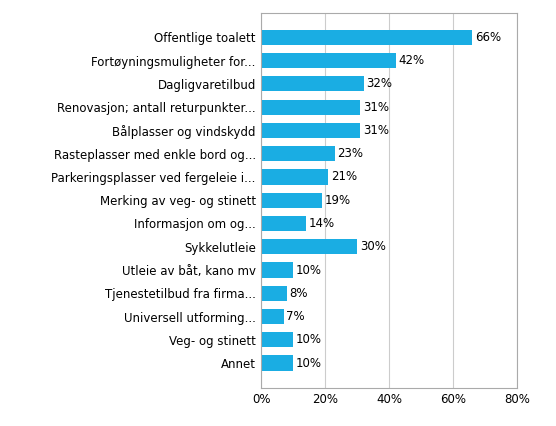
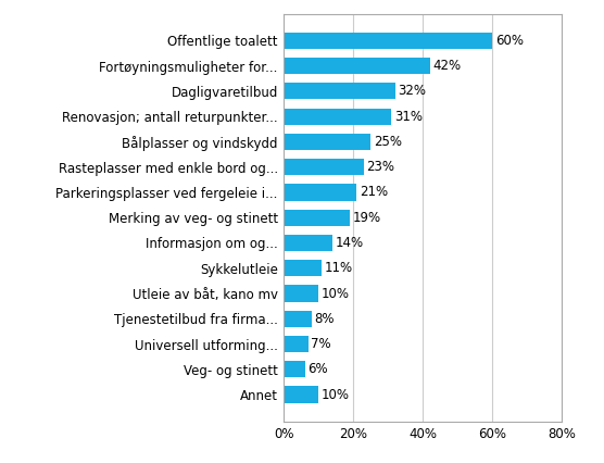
Offentlige toalett: 66% -> 60%
Bålplasser og vindskydd: 31% -> 25%
Sykkelutleie: 30% -> 11%
Veg- og stinett: 10% -> 6%
